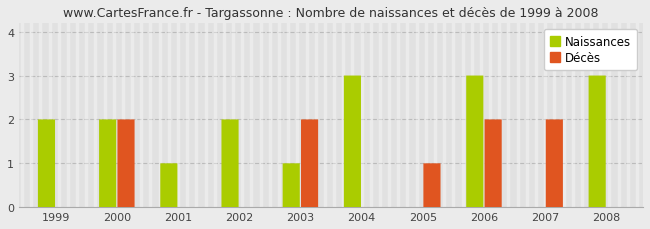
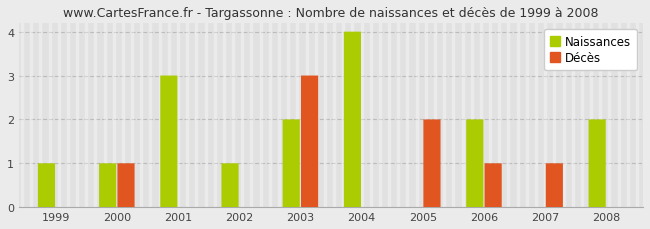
Naissances/1999: 2 -> 1
Naissances/2000: 2 -> 1
Décès/2000: 2 -> 1
Naissances/2001: 1 -> 3
Naissances/2002: 2 -> 1
Naissances/2003: 1 -> 2
Décès/2003: 2 -> 3
Naissances/2004: 3 -> 4
Décès/2005: 1 -> 2
Naissances/2006: 3 -> 2
Décès/2006: 2 -> 1
Décès/2007: 2 -> 1
Naissances/2008: 3 -> 2
